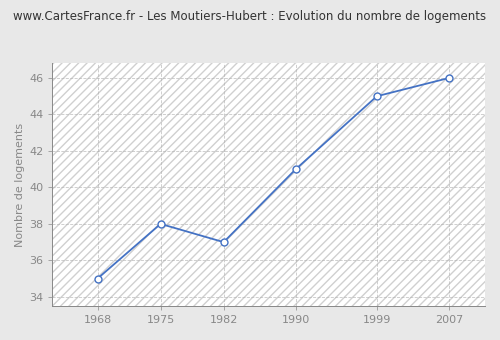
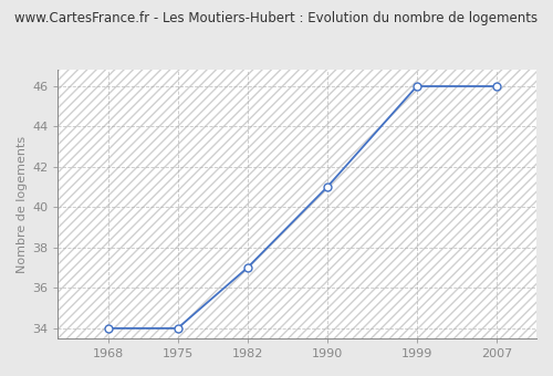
1968: 35 -> 34
1975: 38 -> 34
1999: 45 -> 46
